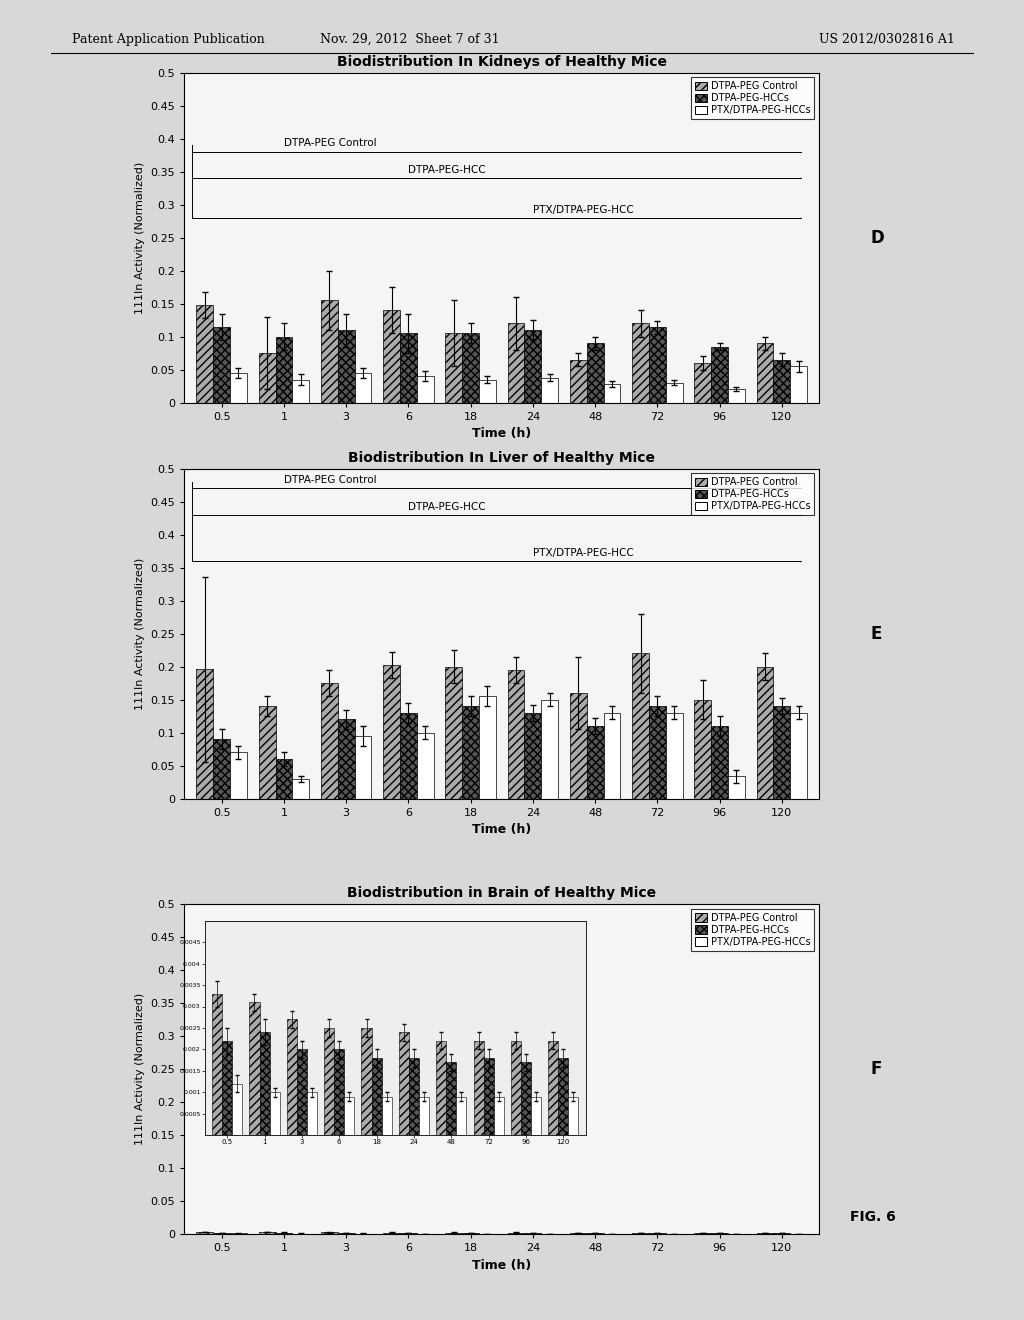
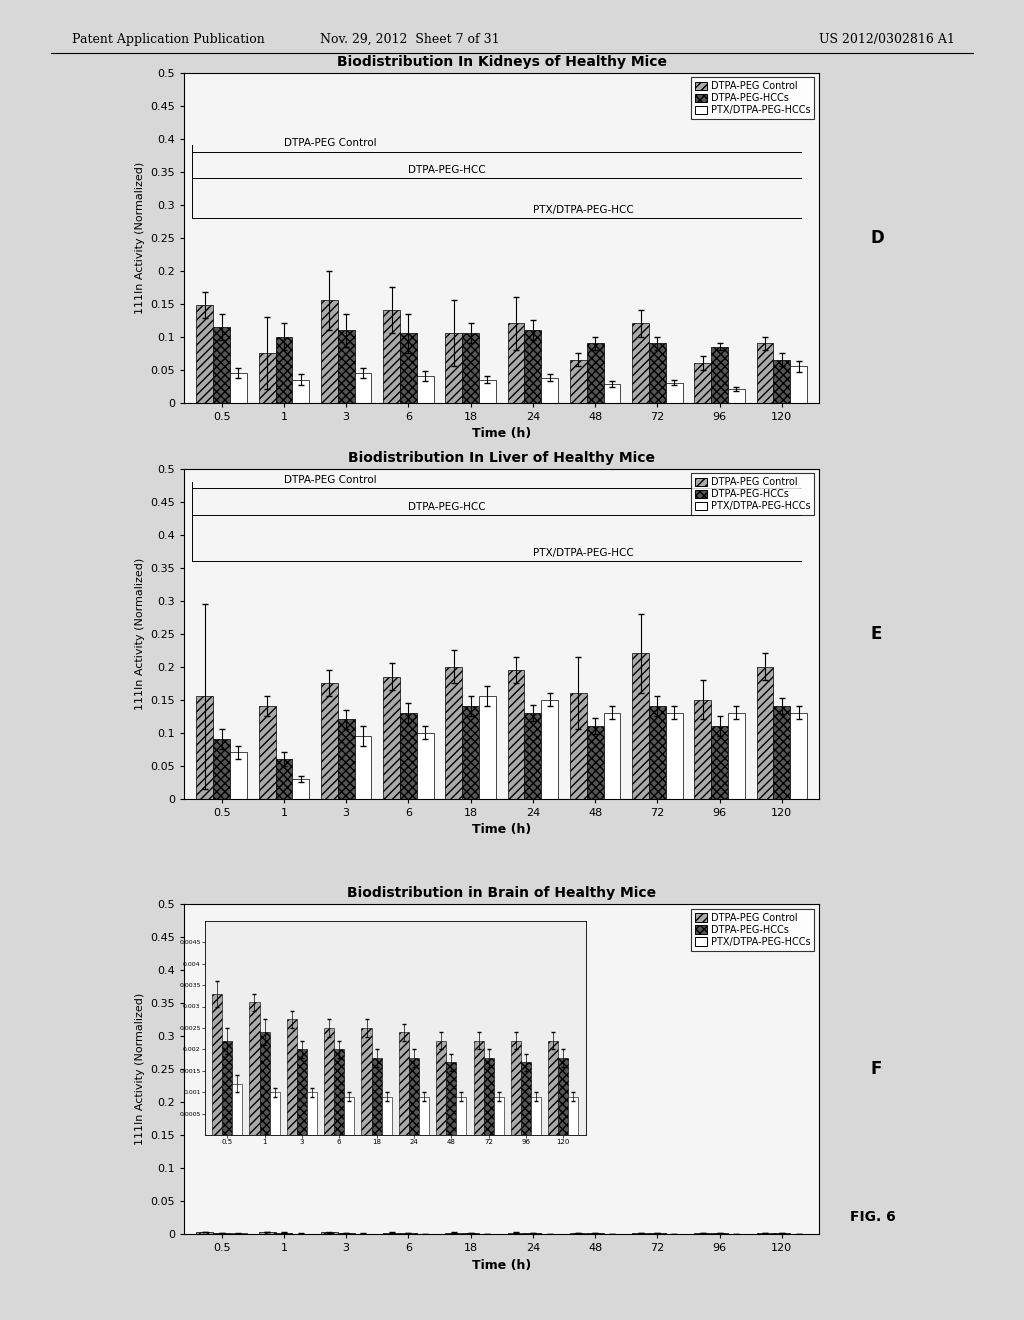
Biodistribution In Kidneys of Healthy Mice/DTPA-PEG-HCCs/72: 0.114 -> 0.090
Biodistribution In Liver of Healthy Mice/DTPA-PEG Control/0.5: 0.196 -> 0.155
Biodistribution In Liver of Healthy Mice/DTPA-PEG Control/6: 0.202 -> 0.185
Biodistribution In Liver of Healthy Mice/PTX/DTPA-PEG-HCCs/96: 0.034 -> 0.130
